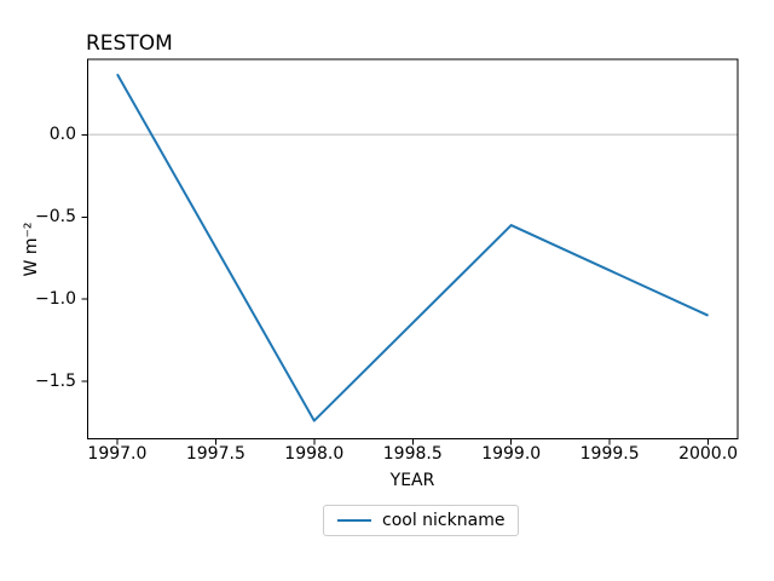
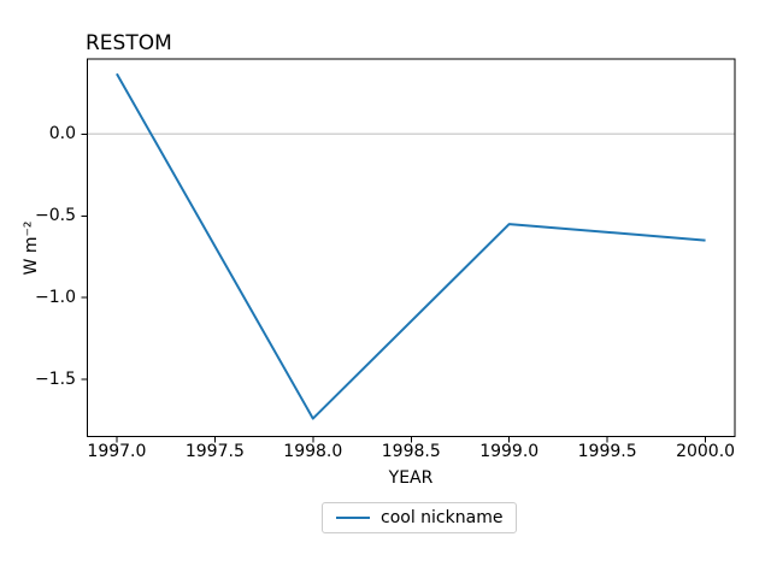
2000.0: -1.10 -> -0.65
